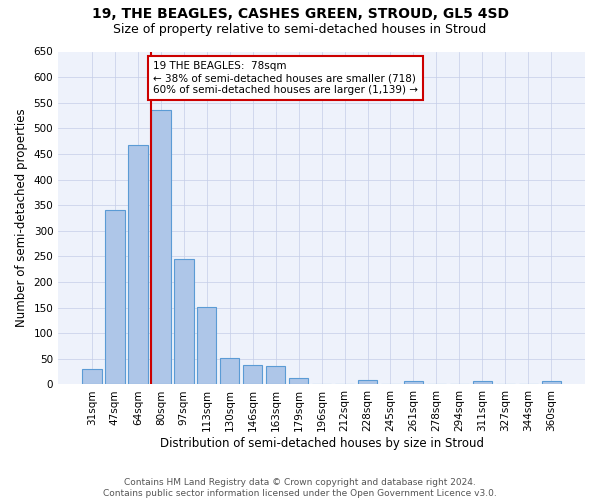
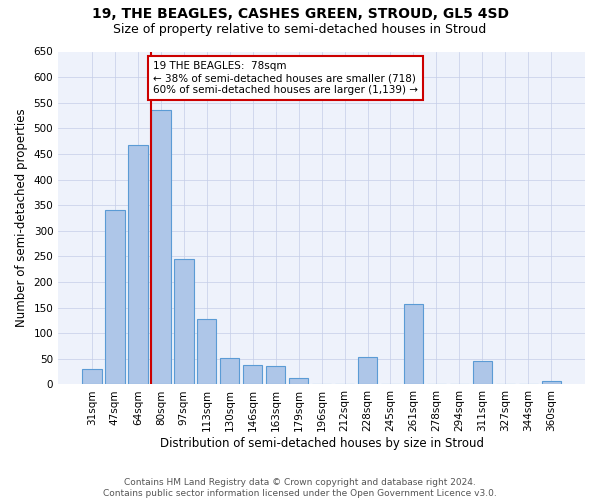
113sqm: 151 -> 128
228sqm: 8 -> 54
261sqm: 6 -> 158
311sqm: 6 -> 46
